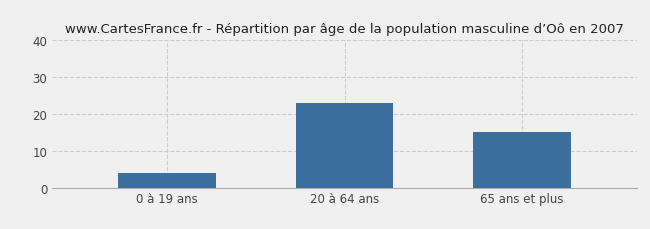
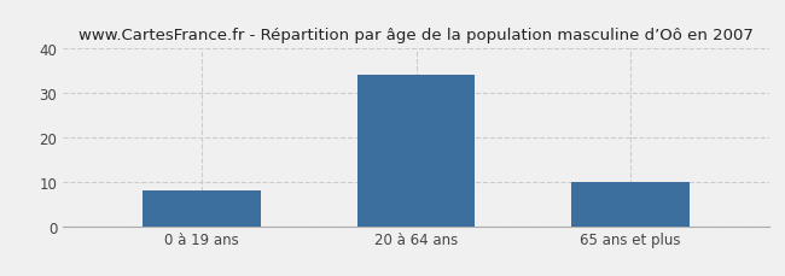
0 à 19 ans: 4 -> 8
20 à 64 ans: 23 -> 34
65 ans et plus: 15 -> 10
